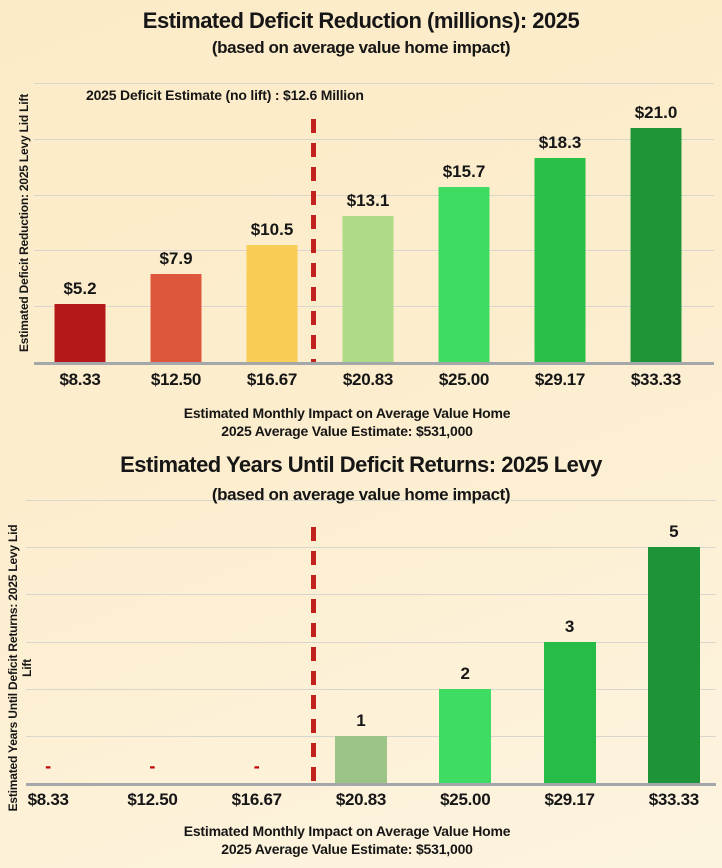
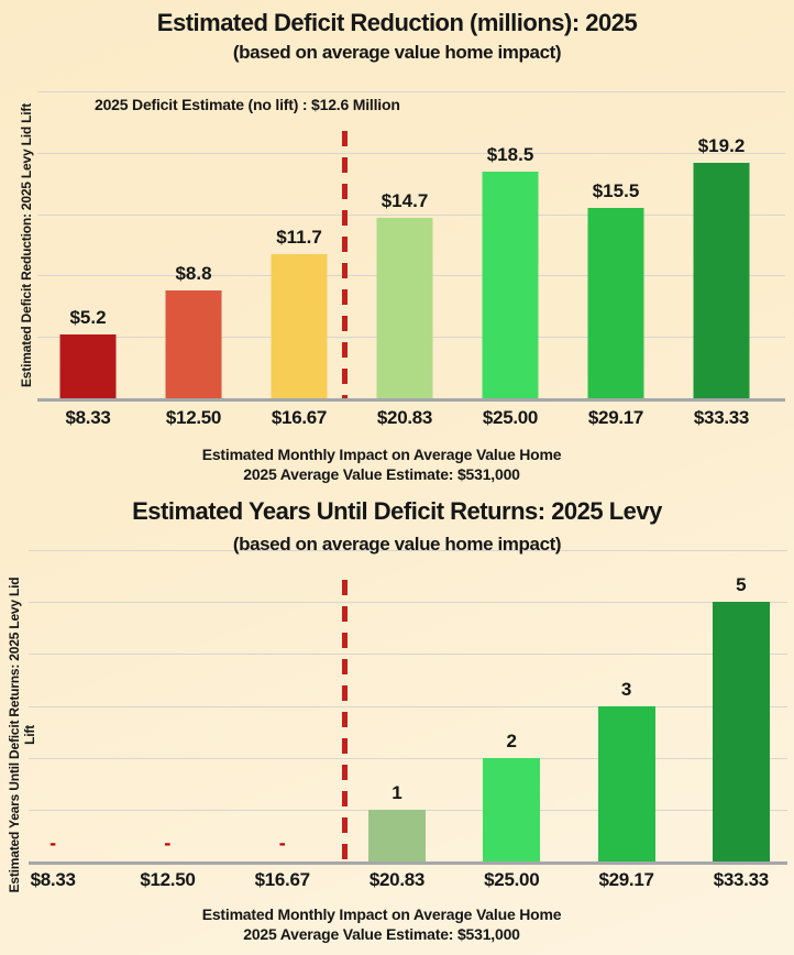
Estimated Deficit Reduction (millions): 2025/$12.50: $7.9 -> $8.8
Estimated Deficit Reduction (millions): 2025/$16.67: $10.5 -> $11.7
Estimated Deficit Reduction (millions): 2025/$20.83: $13.1 -> $14.7
Estimated Deficit Reduction (millions): 2025/$25.00: $15.7 -> $18.5
Estimated Deficit Reduction (millions): 2025/$29.17: $18.3 -> $15.5
Estimated Deficit Reduction (millions): 2025/$33.33: $21.0 -> $19.2
